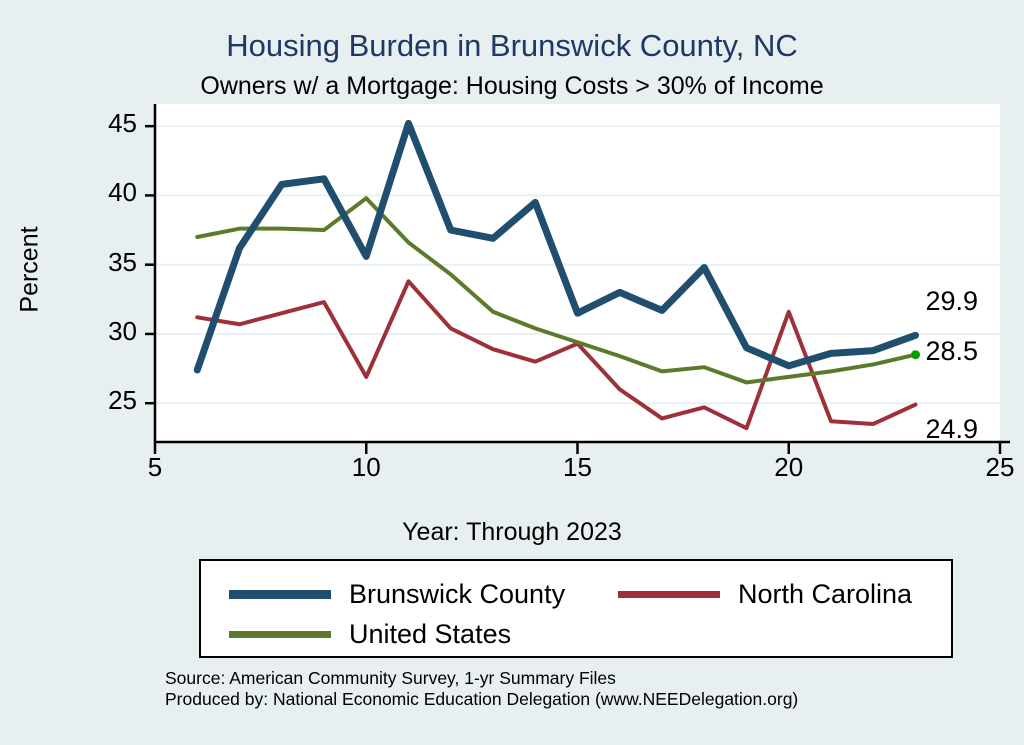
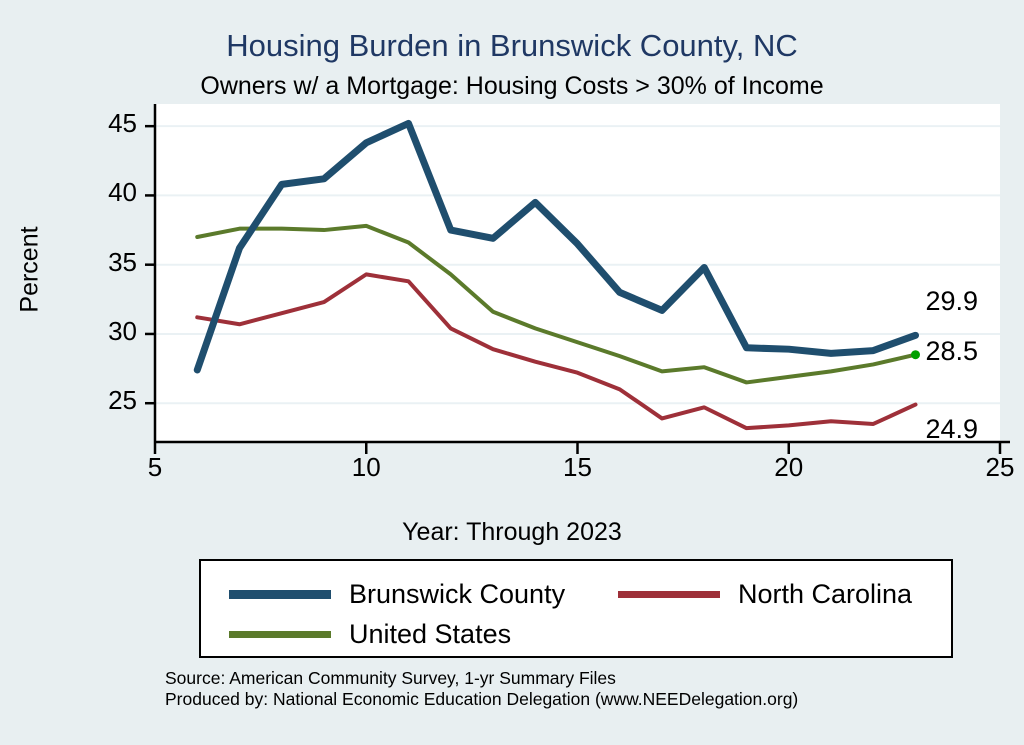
Brunswick County/10: 35.6 -> 43.8
North Carolina/10: 26.9 -> 34.3
United States/10: 39.8 -> 37.8
Brunswick County/15: 31.5 -> 36.5
North Carolina/15: 29.3 -> 27.2
Brunswick County/20: 27.7 -> 28.9
North Carolina/20: 31.6 -> 23.4
